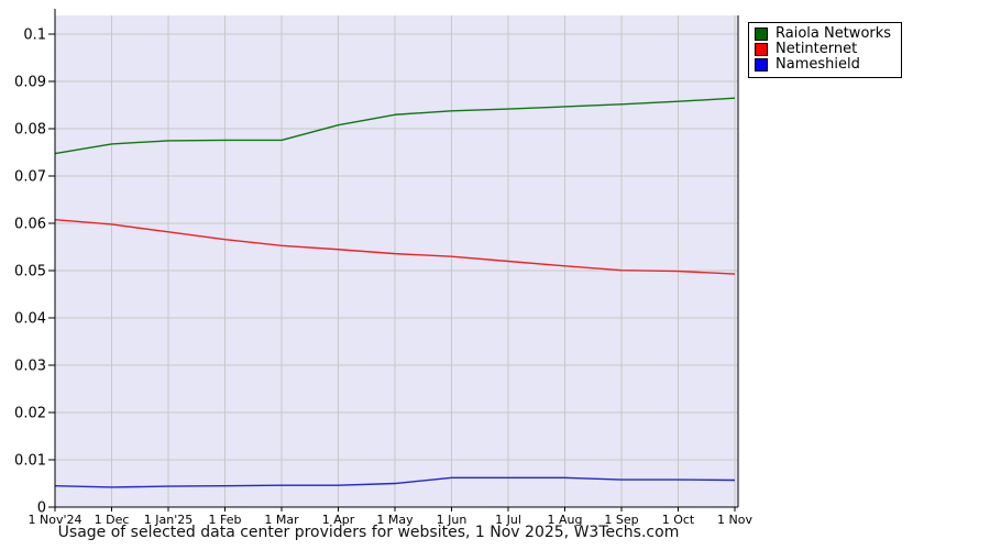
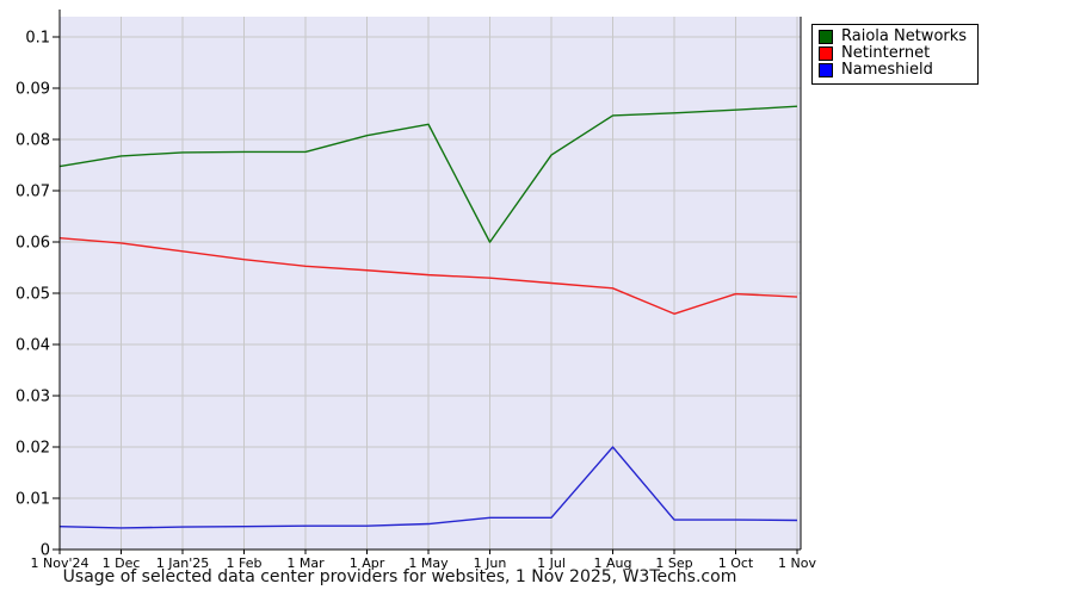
Raiola Networks/1 Jun: 0.084 -> 0.060
Raiola Networks/1 Jul: 0.084 -> 0.077
Nameshield/1 Aug: 0.006 -> 0.020
Netinternet/1 Sep: 0.050 -> 0.046
